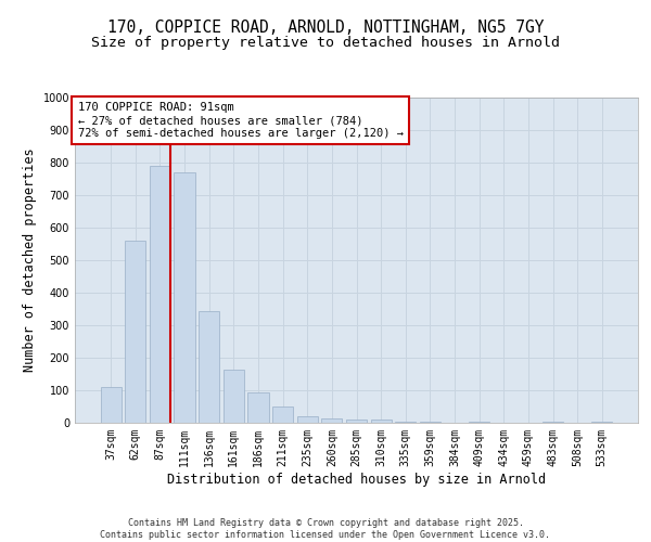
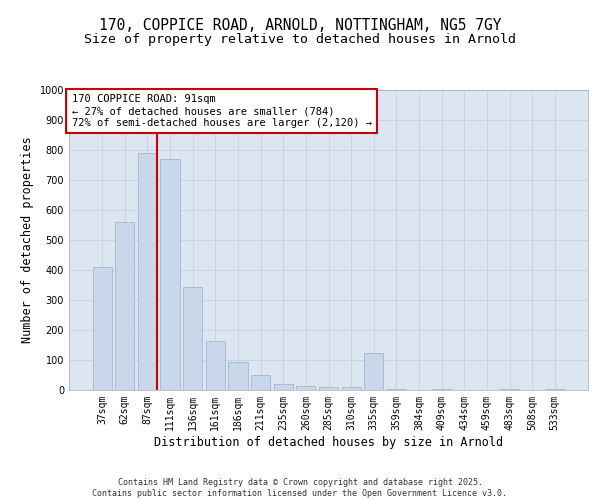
37sqm: 110 -> 410
335sqm: 5 -> 125
